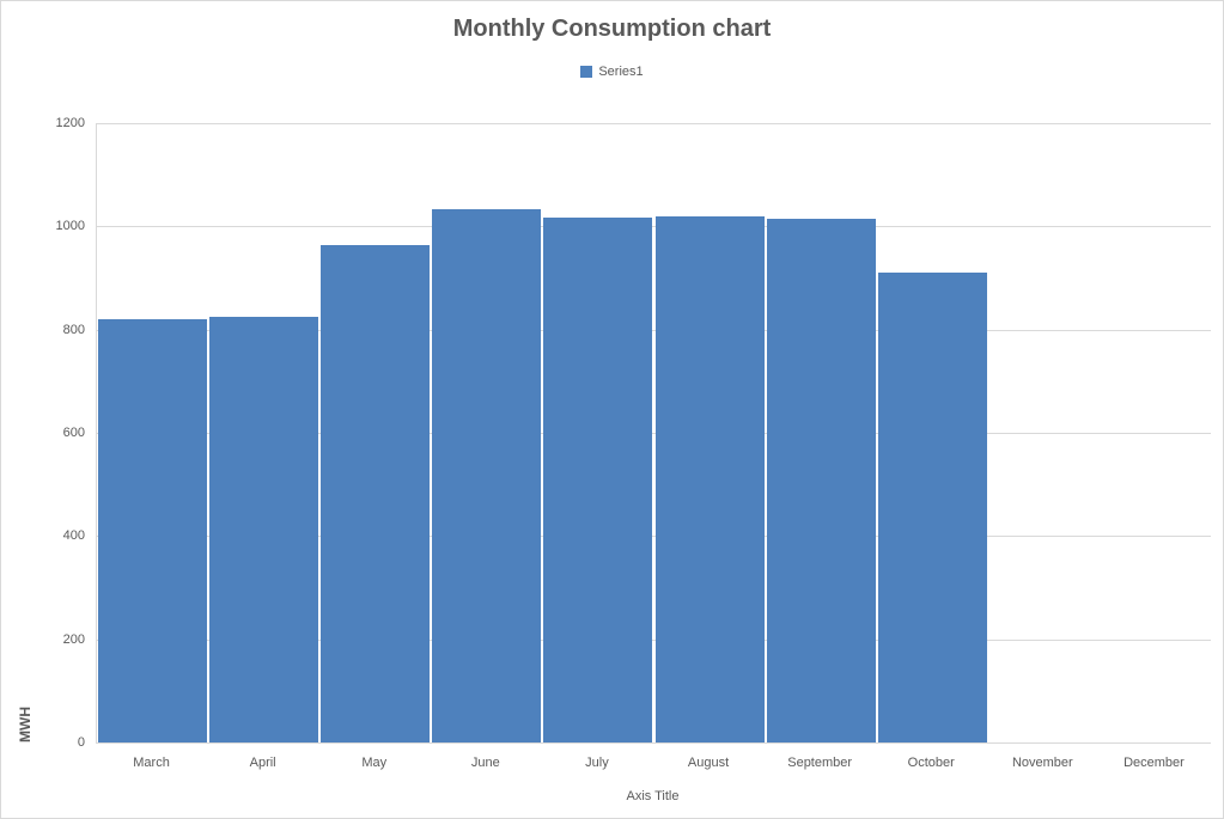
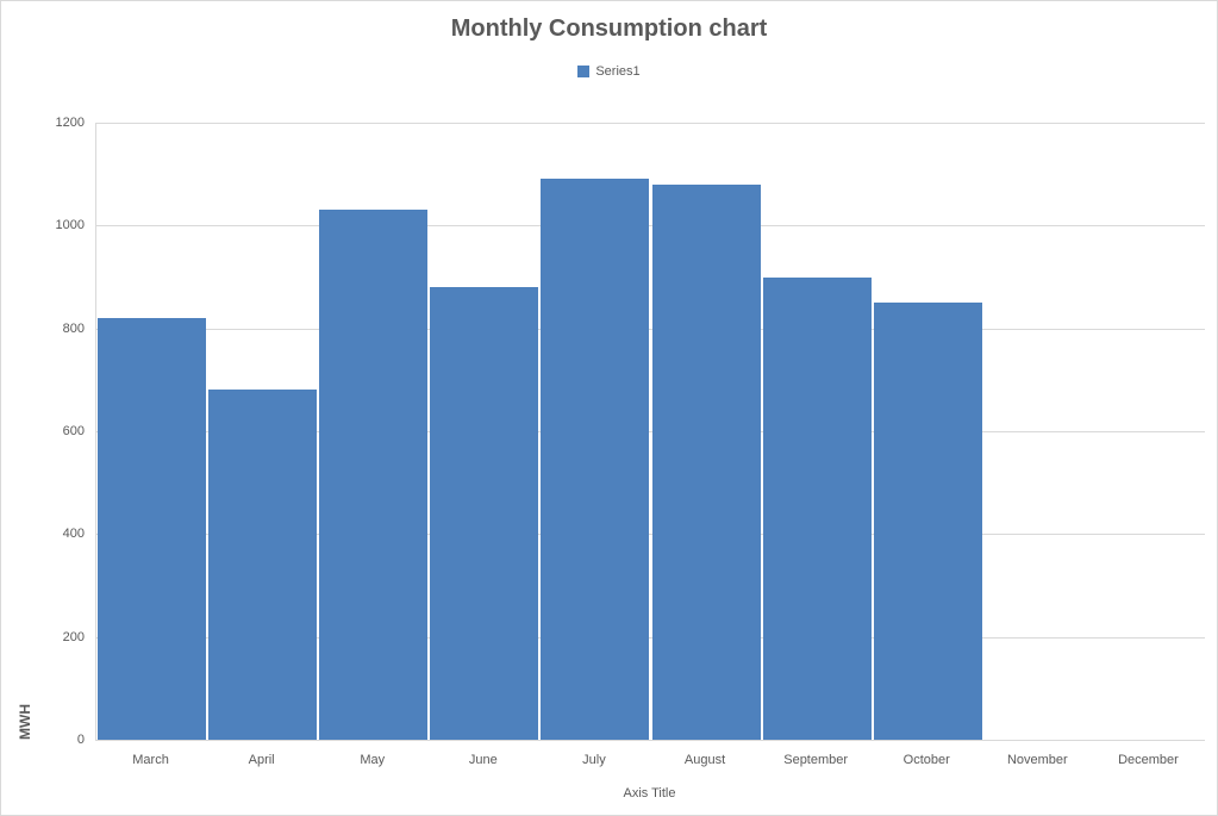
April: 820 -> 680
May: 960 -> 1030
June: 1030 -> 880
July: 1020 -> 1090
August: 1020 -> 1080
September: 1010 -> 900
October: 910 -> 850
